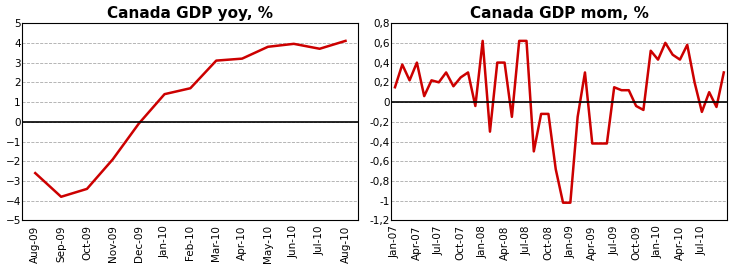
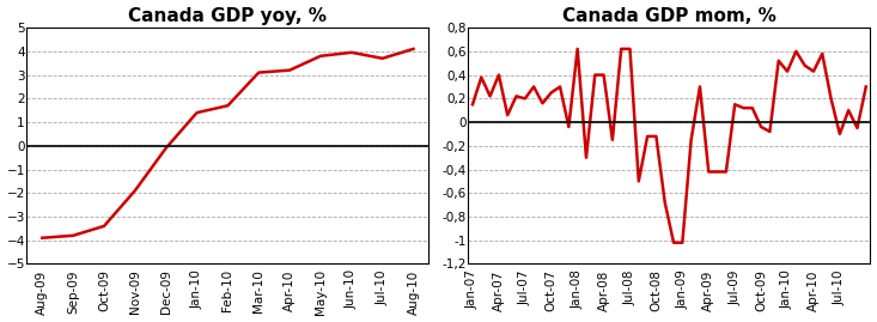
Canada GDP yoy, %/Aug-09: -2.6 -> -3.9
